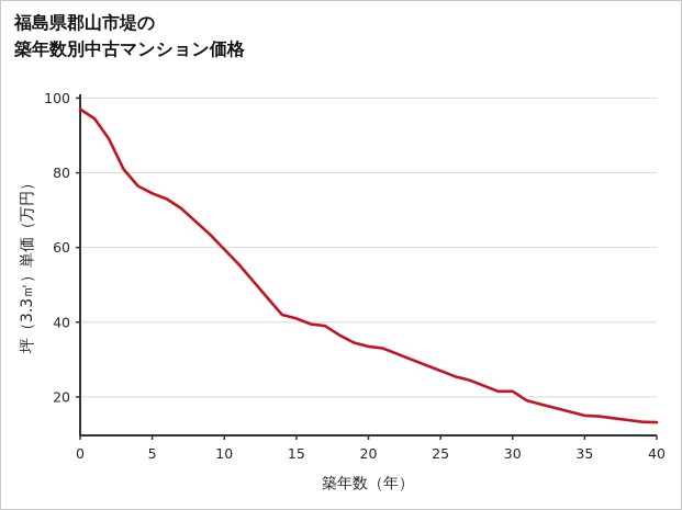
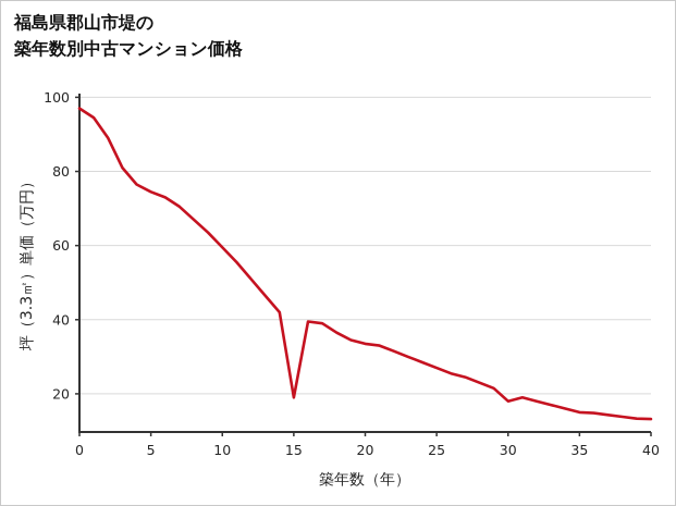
15: 41 -> 19
30: 22 -> 18
